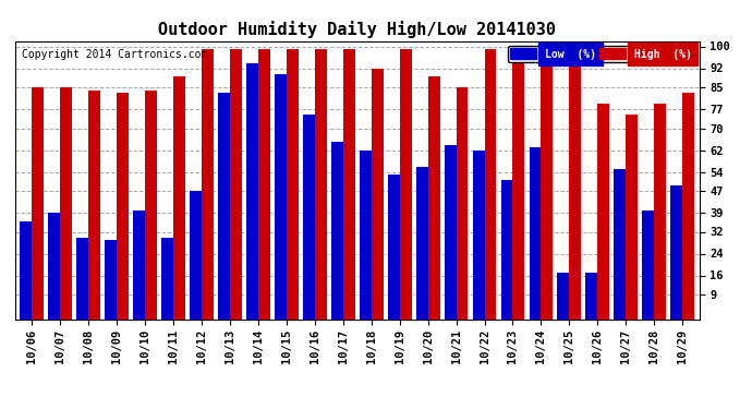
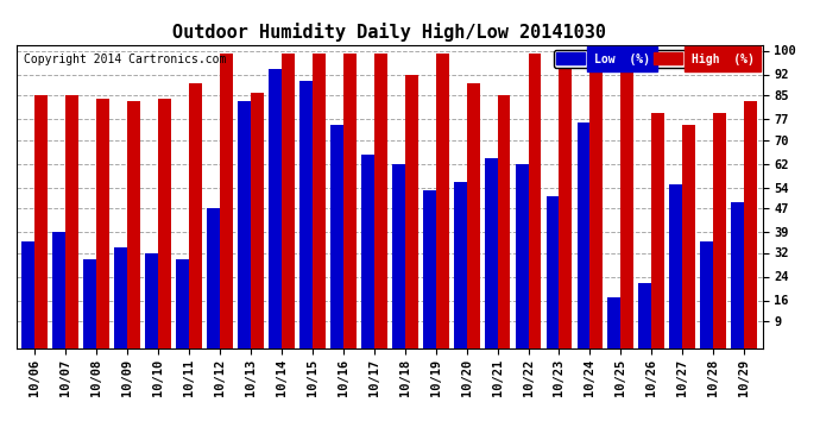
Low (%)/10/09: 29 -> 34
Low (%)/10/10: 40 -> 32
High (%)/10/13: 99 -> 86
Low (%)/10/24: 63 -> 76
Low (%)/10/26: 17 -> 22
Low (%)/10/28: 40 -> 36
